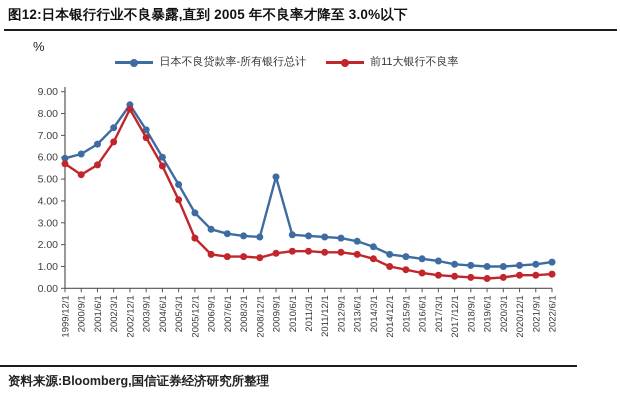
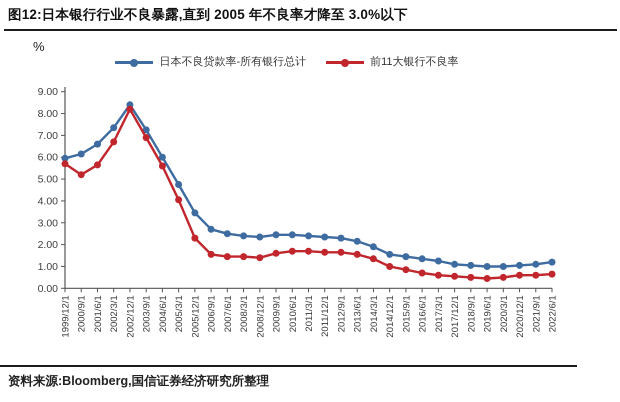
日本不良贷款率-所有银行总计/2009/9/1: 5.1 -> 2.5
